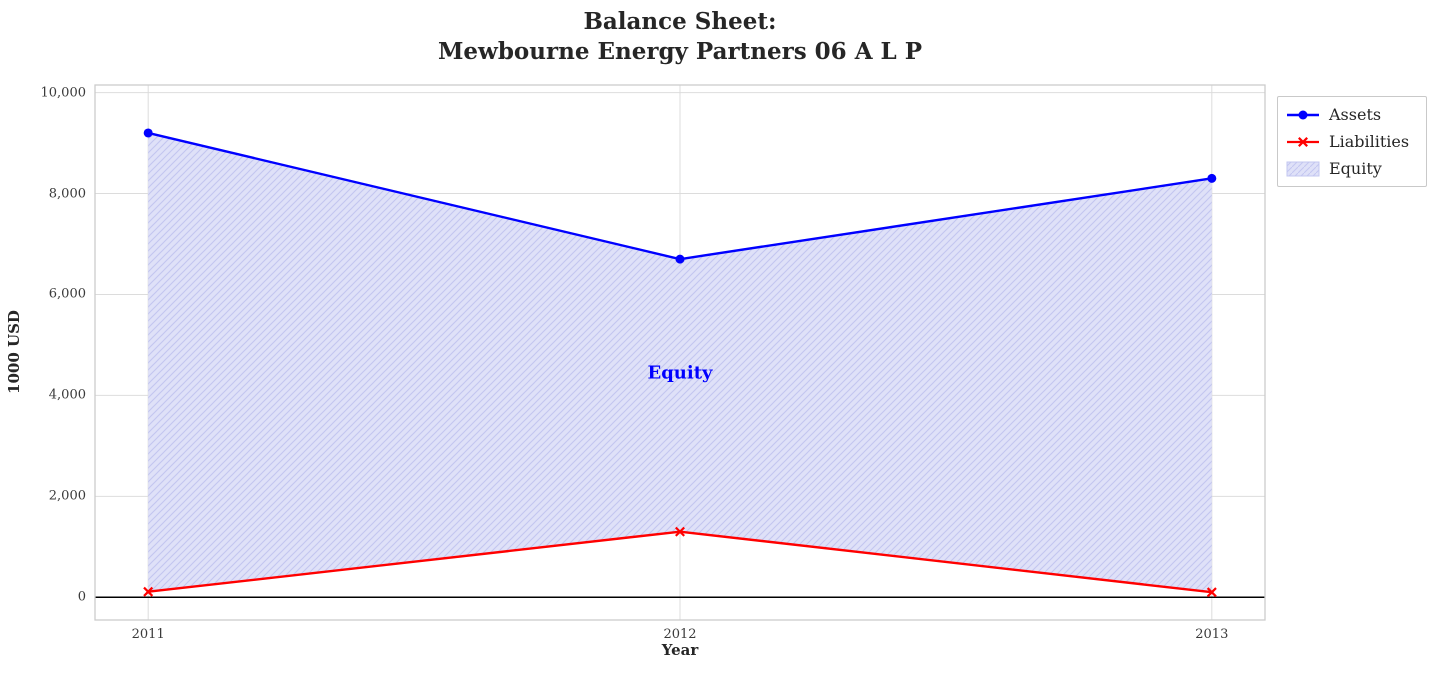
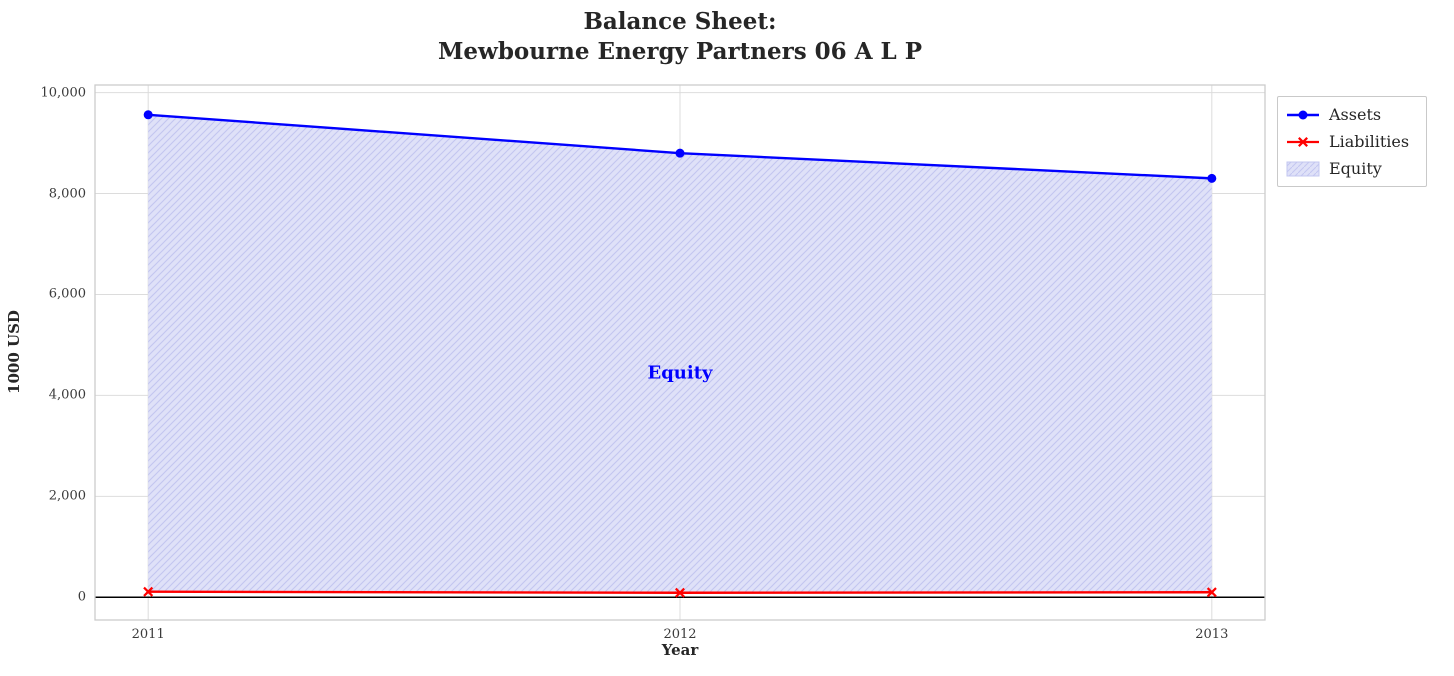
Assets/2011: 9200 -> 9600
Assets/2012: 6700 -> 8800
Liabilities/2012: 1300 -> 100
